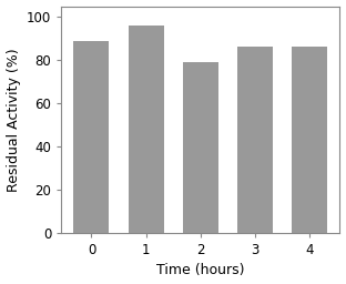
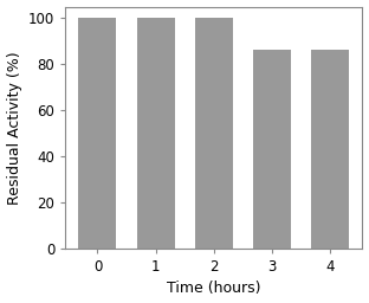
0: 89 -> 100
1: 96 -> 100
2: 79 -> 100
